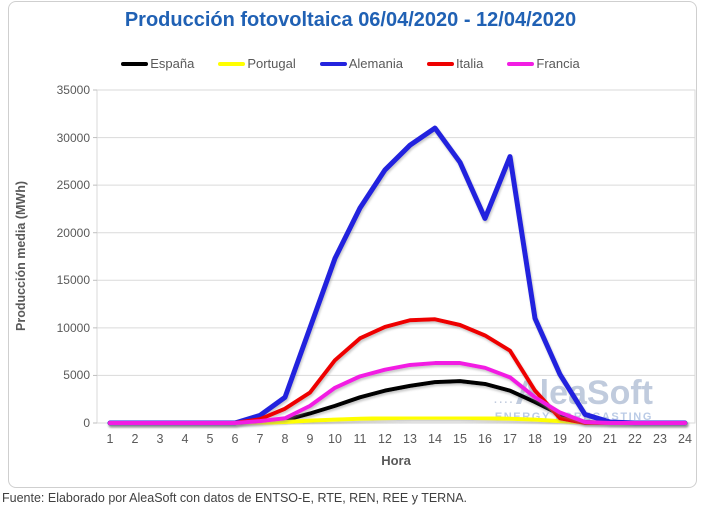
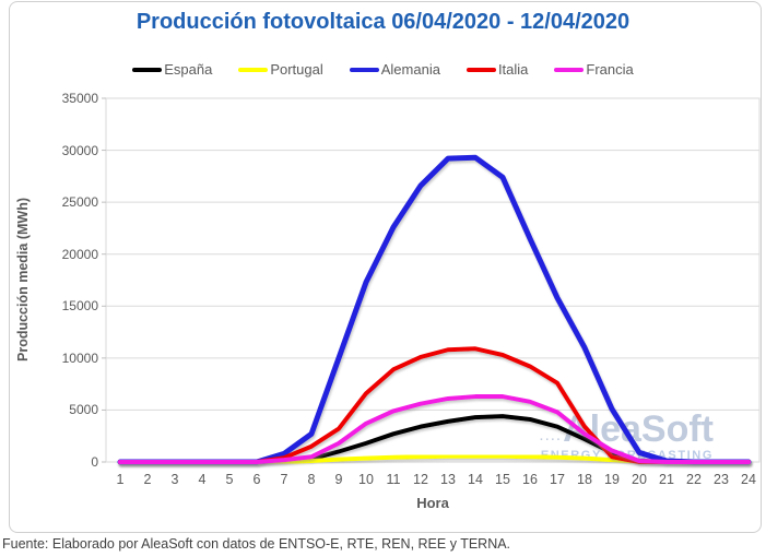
Alemania/14: 31000 -> 29000
Alemania/17: 28000 -> 16000
